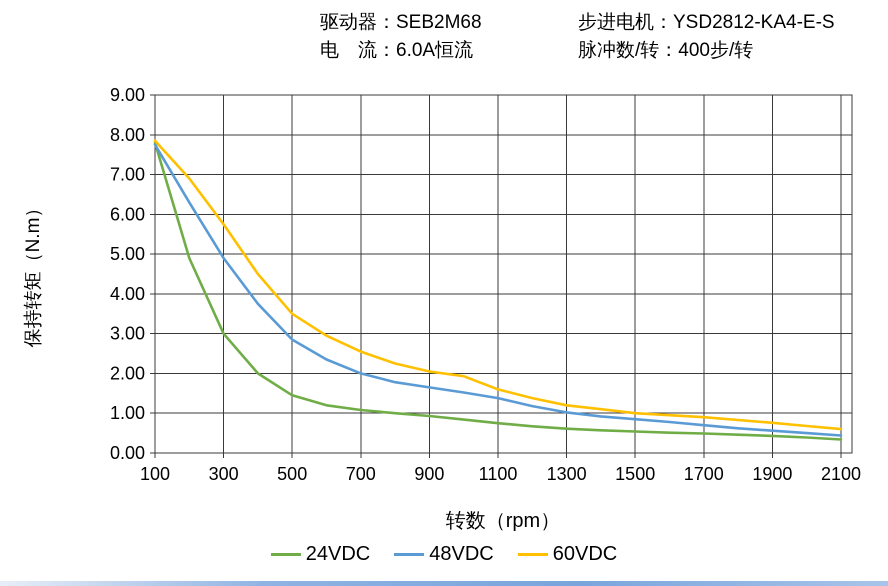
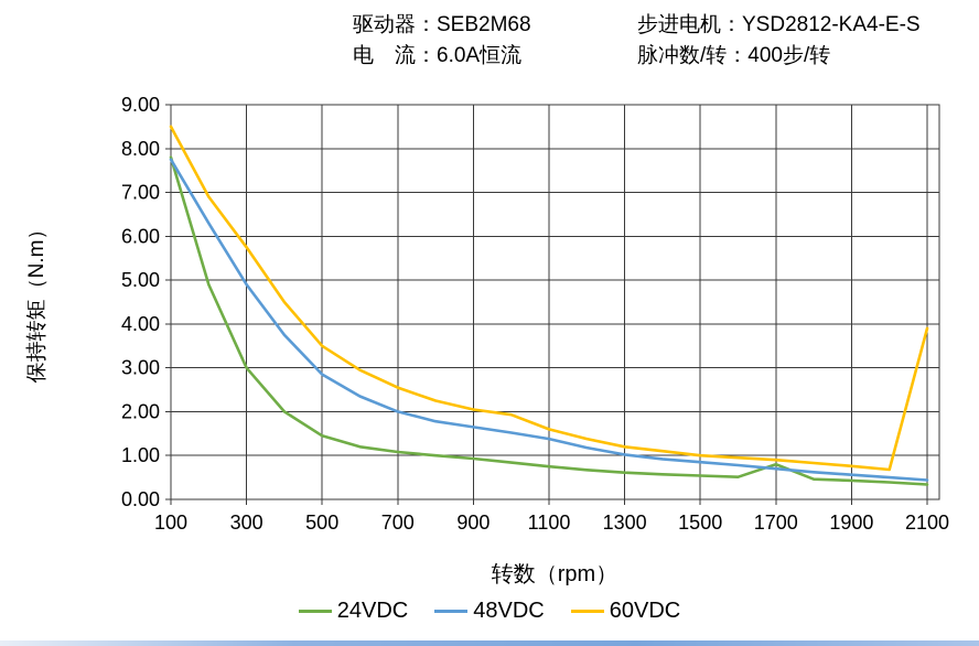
60VDC/100: 7.8 -> 8.5
24VDC/1700: 0.5 -> 0.8
60VDC/2100: 0.6 -> 3.9
